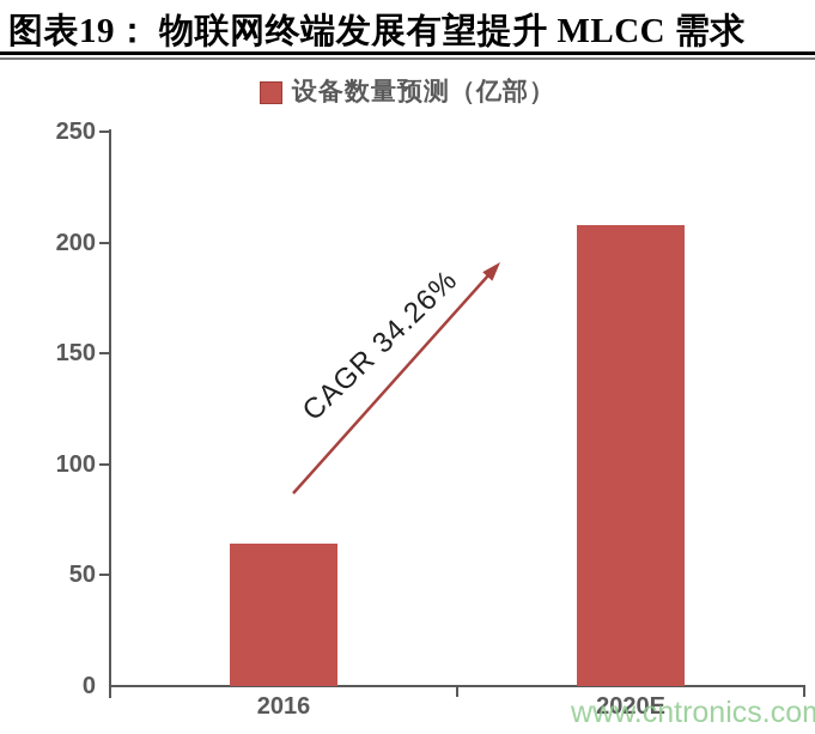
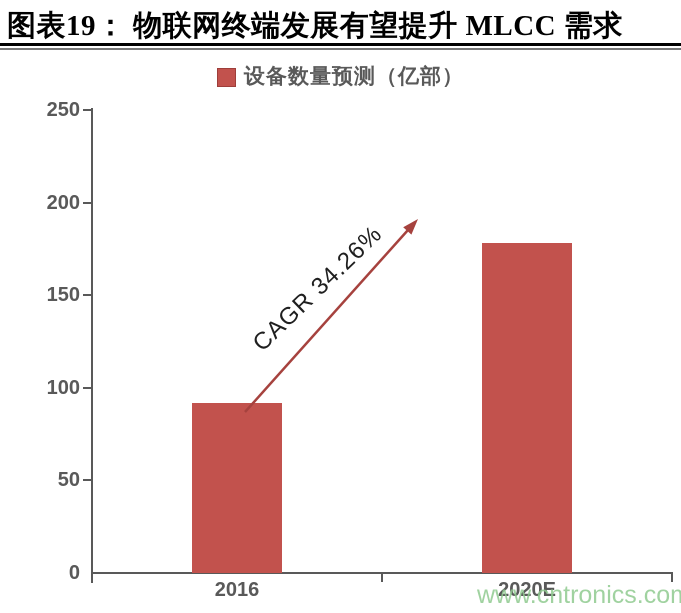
2016: 64 -> 92
2020E: 208 -> 178
